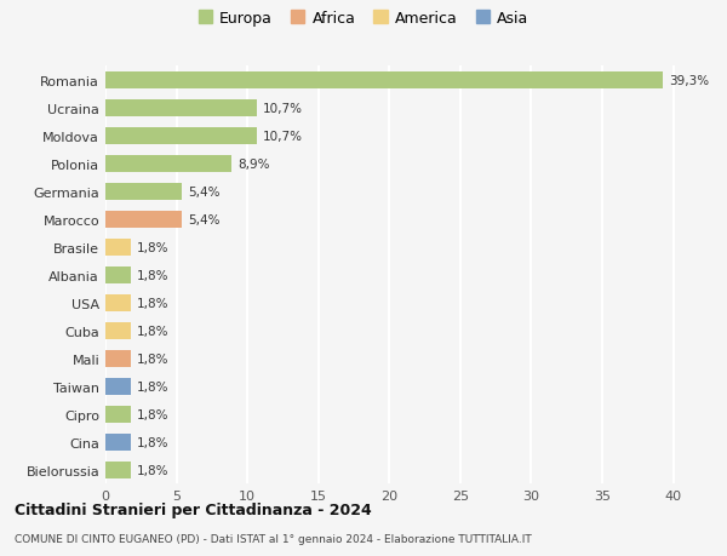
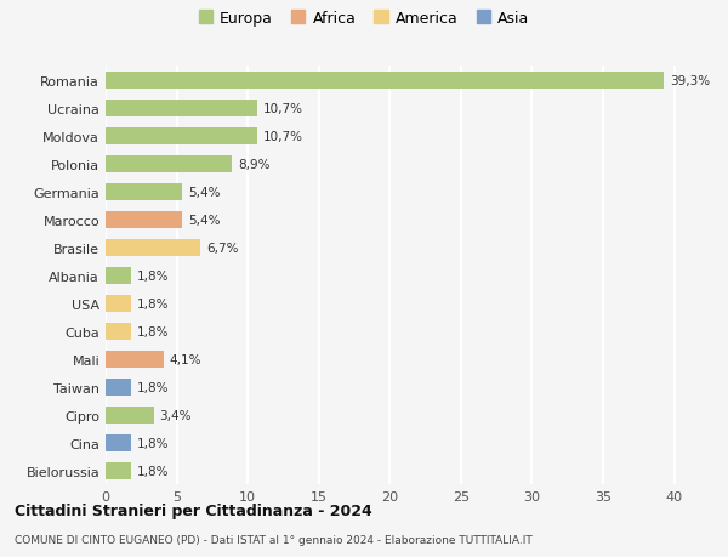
Brasile: 1,8% -> 6,7%
Mali: 1,8% -> 4,1%
Cipro: 1,8% -> 3,4%
